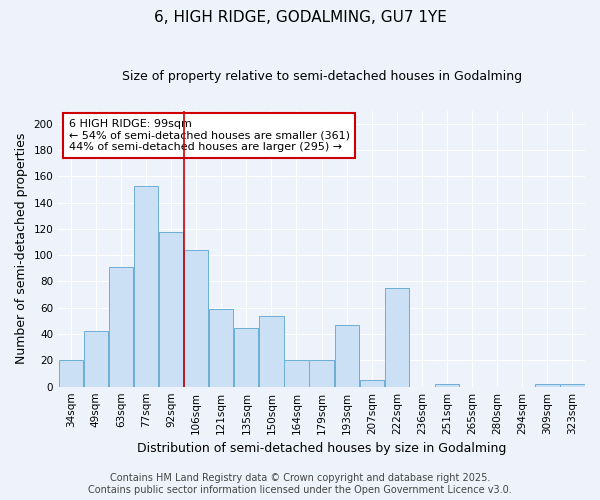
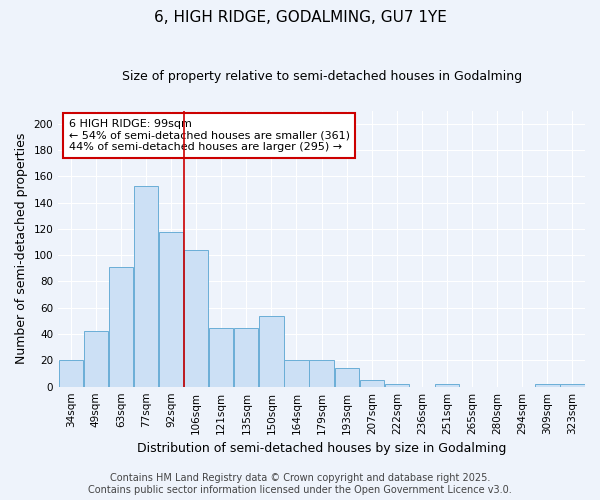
121sqm: 59 -> 45
193sqm: 47 -> 14
222sqm: 75 -> 2
